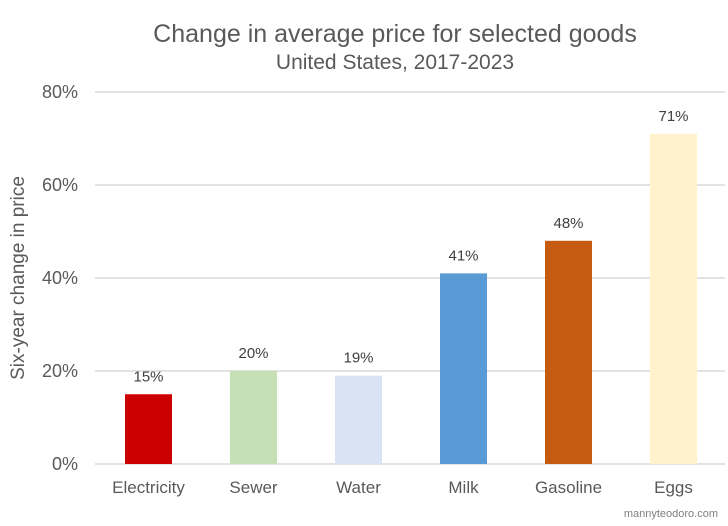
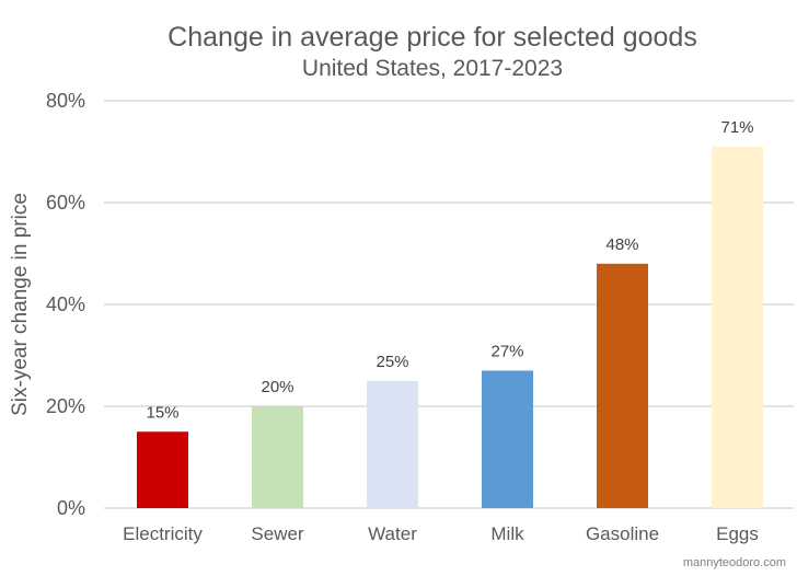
Water: 19% -> 25%
Milk: 41% -> 27%
